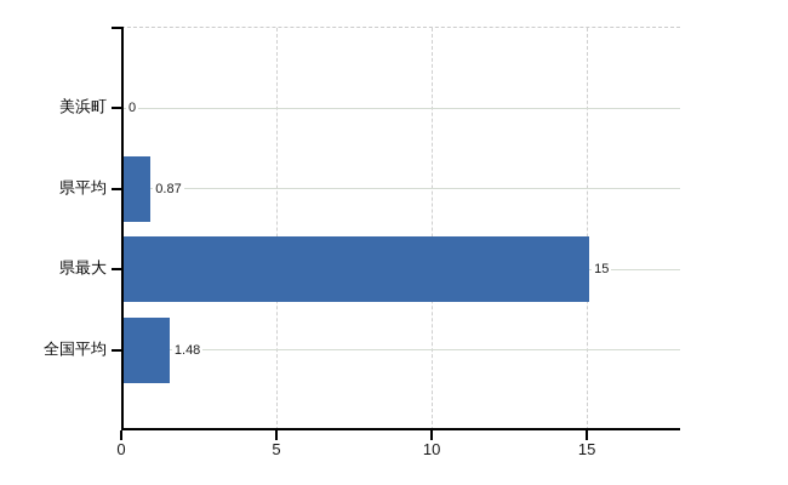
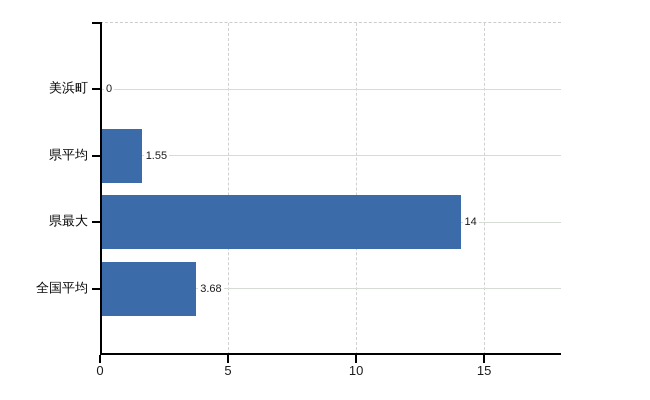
県平均: 0.87 -> 1.55
県最大: 15 -> 14
全国平均: 1.48 -> 3.68
